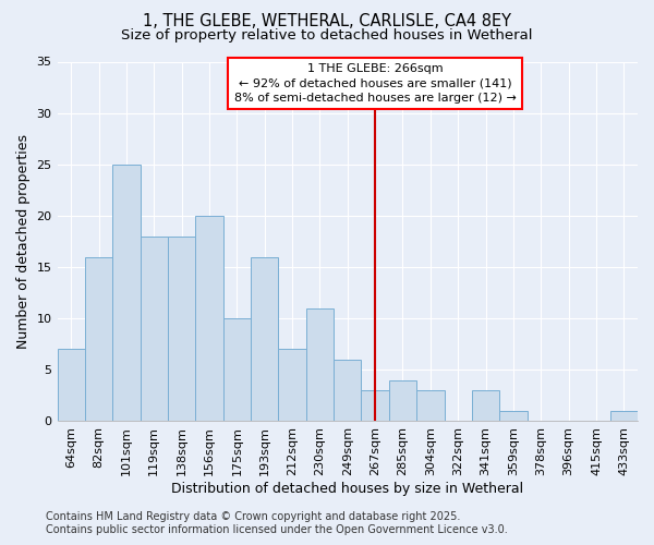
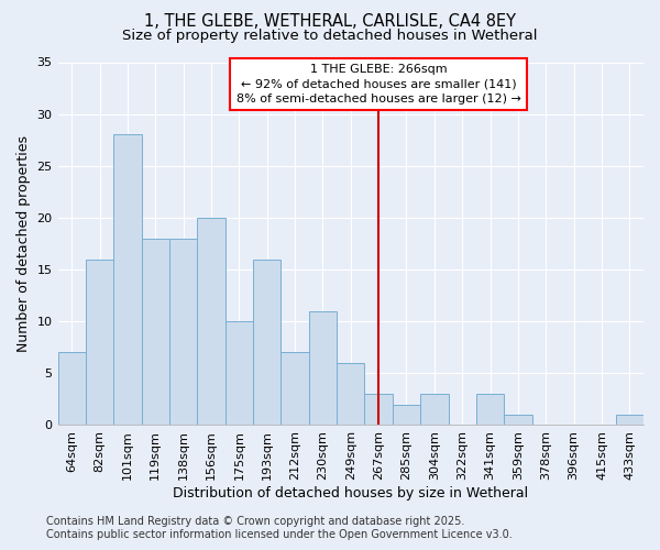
101sqm: 25 -> 28
285sqm: 4 -> 2
